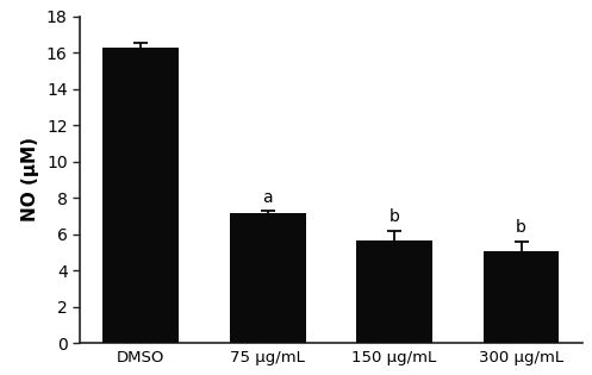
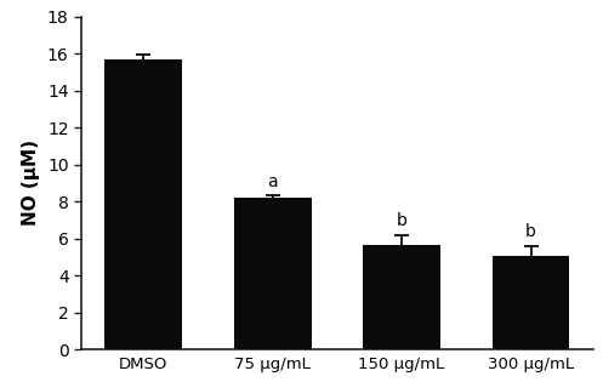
DMSO: 16.3 -> 15.7
75 μg/mL: 7.2 -> 8.2
